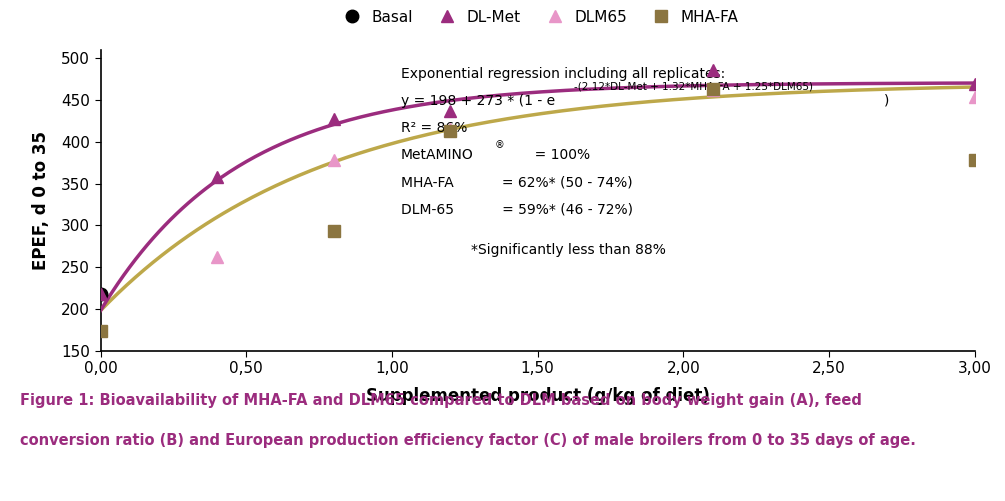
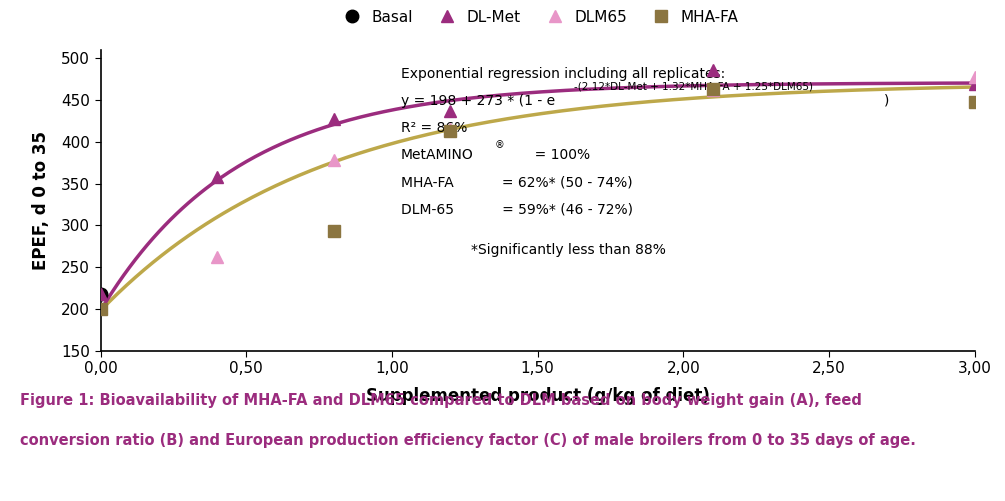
MHA-FA/0,00: 174 -> 200
DLM65/3,00: 454 -> 478
MHA-FA/3,00: 378 -> 448
